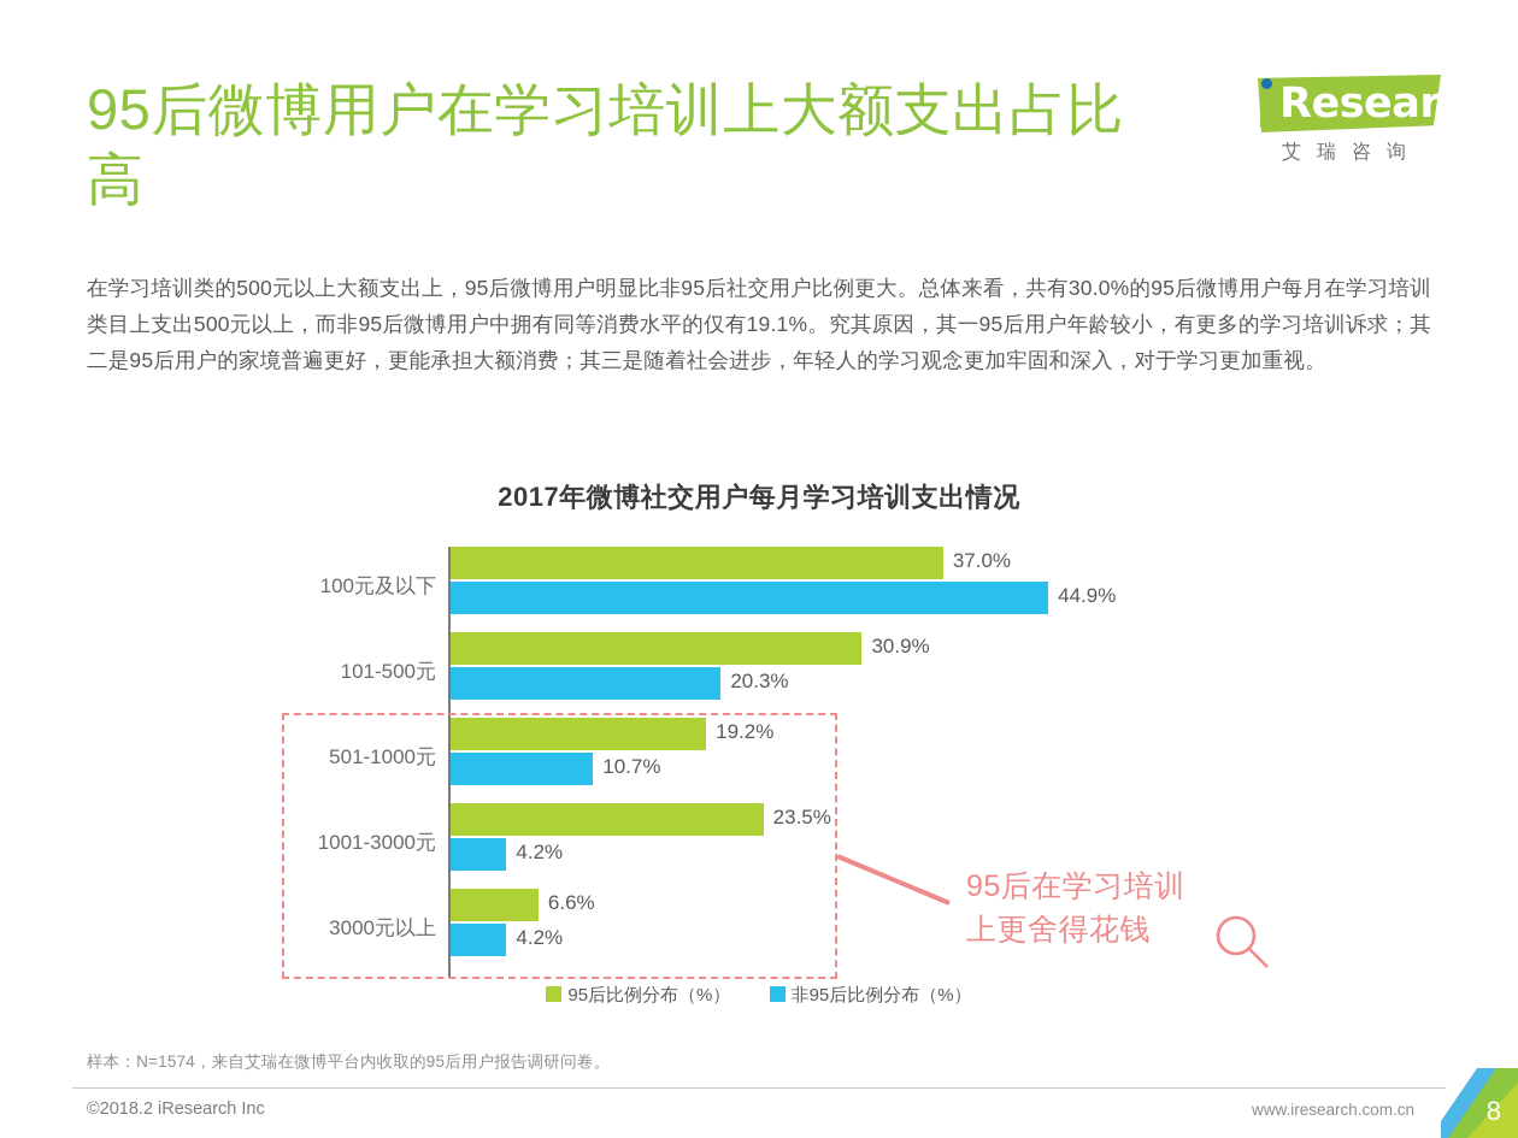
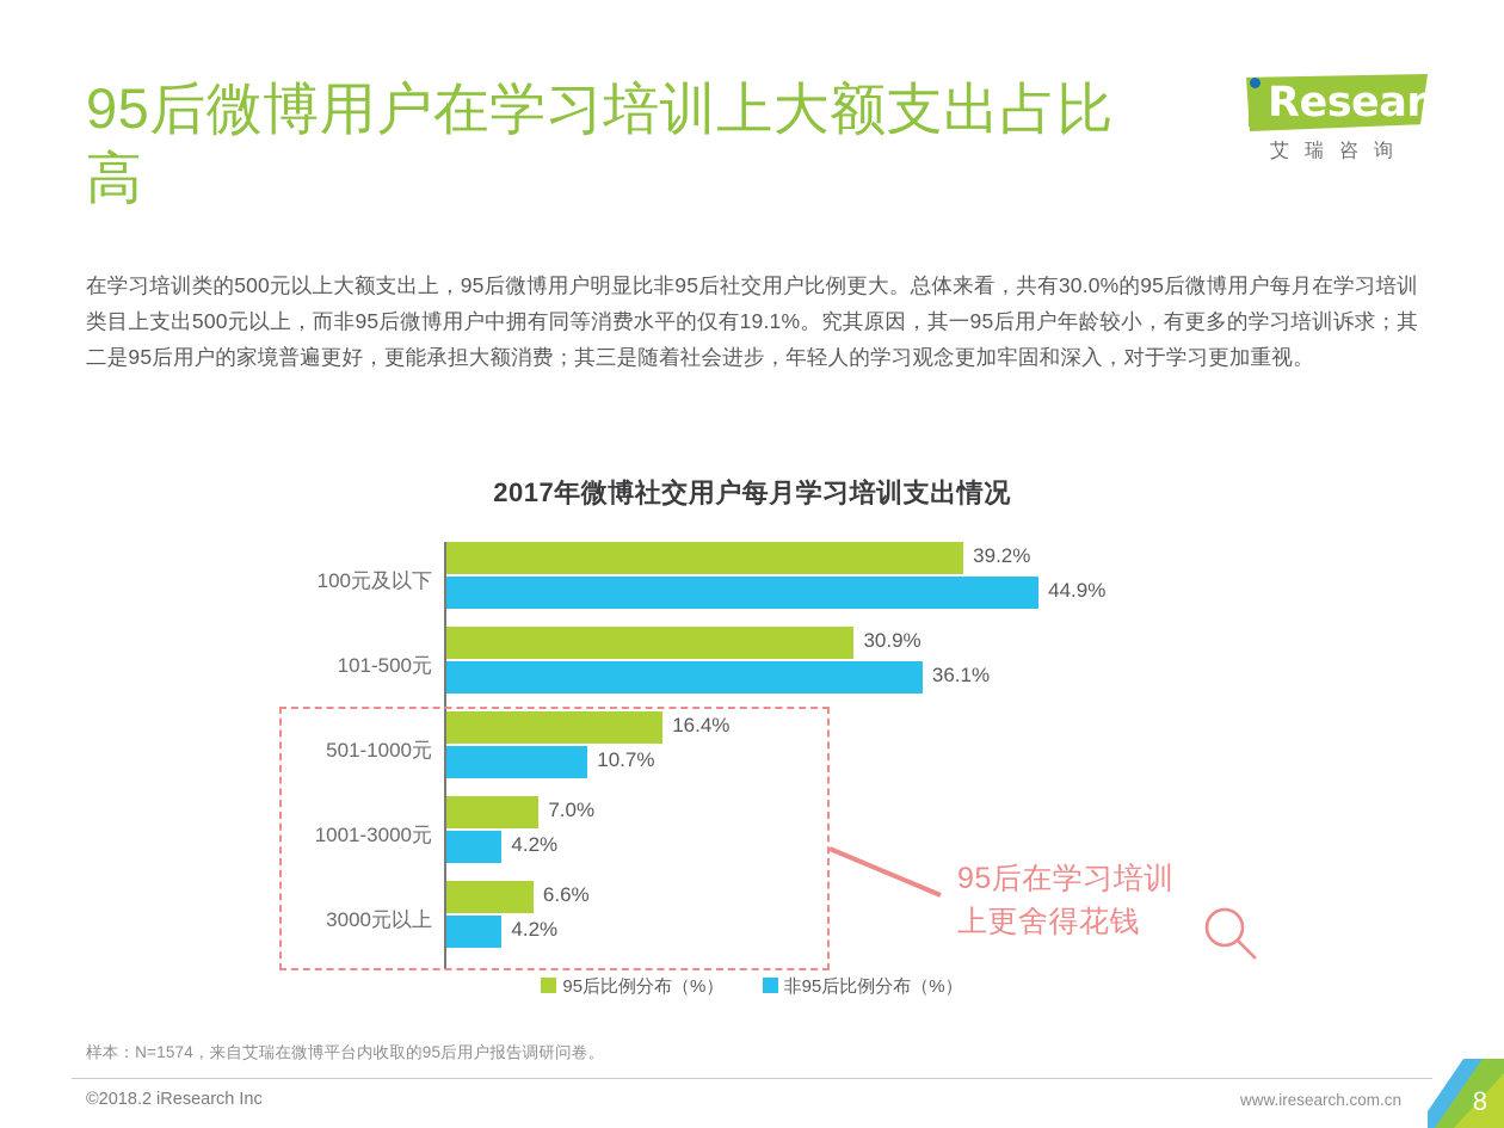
95后比例分布（%）/100元及以下: 37.0% -> 39.2%
非95后比例分布（%）/101-500元: 20.3% -> 36.1%
95后比例分布（%）/501-1000元: 19.2% -> 16.4%
95后比例分布（%）/1001-3000元: 23.5% -> 7.0%
